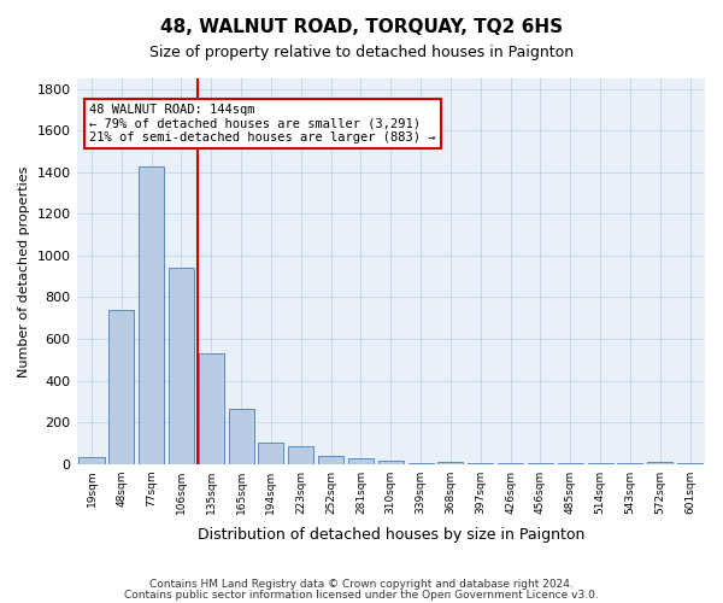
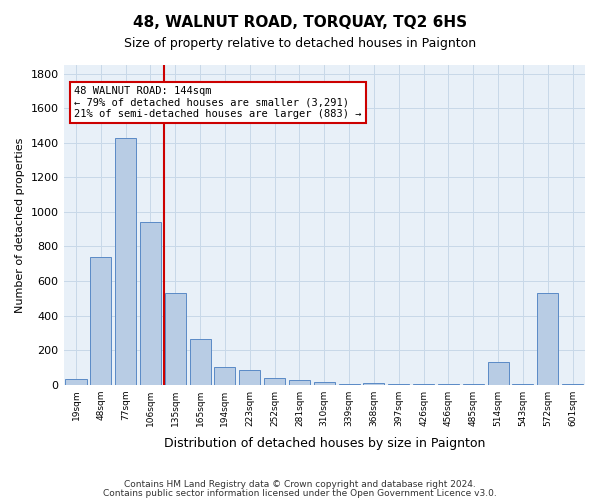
514sqm: 0 -> 130
572sqm: 10 -> 530
